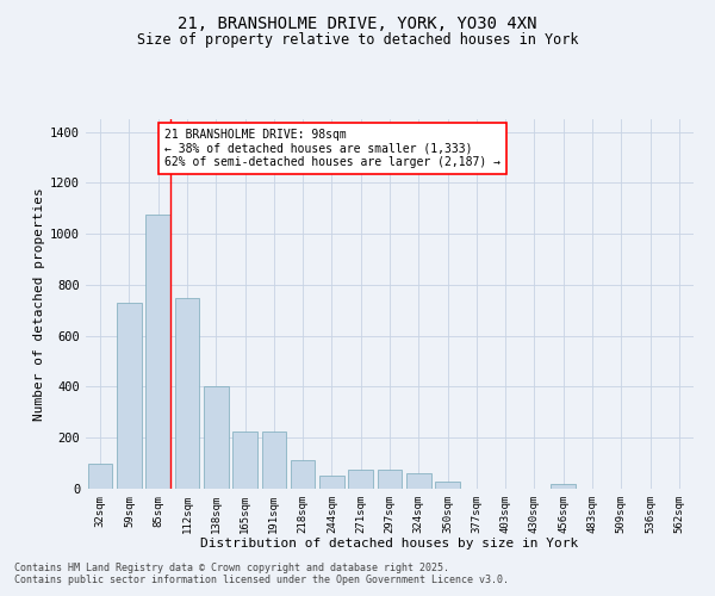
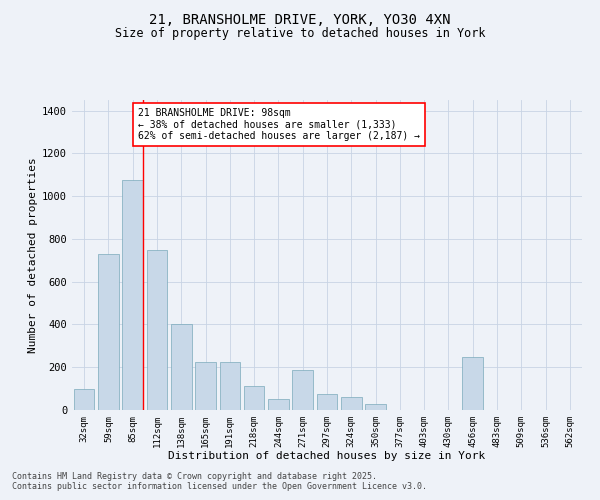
271sqm: 75 -> 185
456sqm: 20 -> 250
